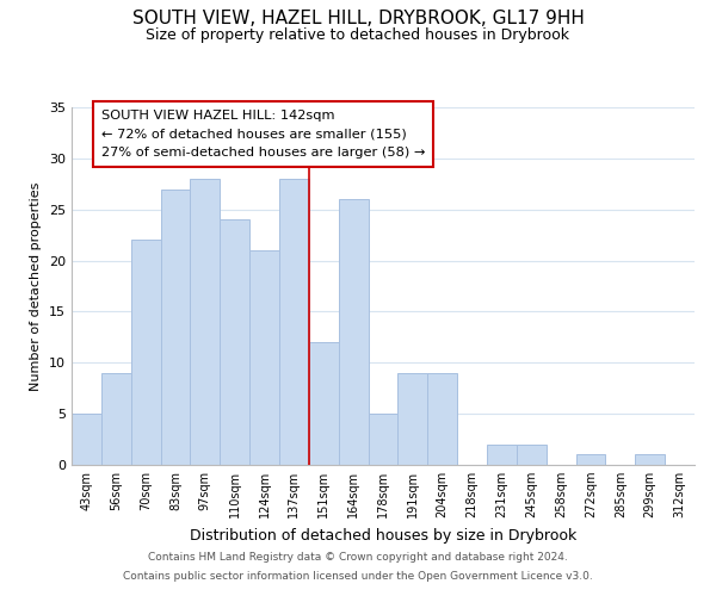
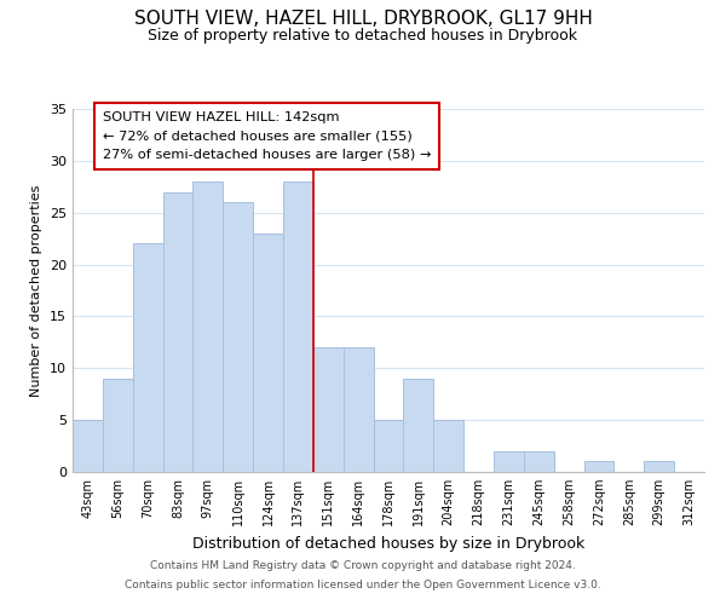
110sqm: 24 -> 26
124sqm: 21 -> 23
164sqm: 26 -> 12
204sqm: 9 -> 5
